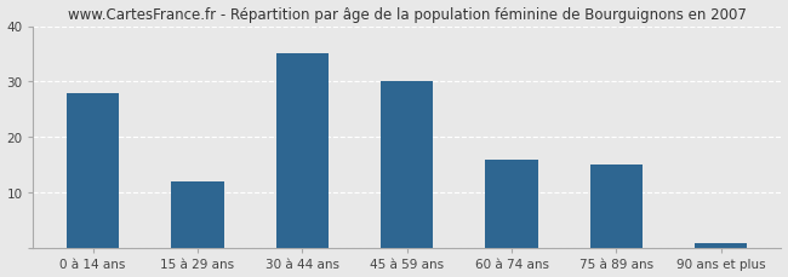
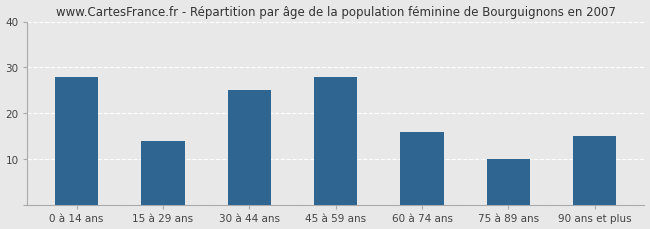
15 à 29 ans: 12 -> 14
30 à 44 ans: 35 -> 25
45 à 59 ans: 30 -> 28
75 à 89 ans: 15 -> 10
90 ans et plus: 1 -> 15
